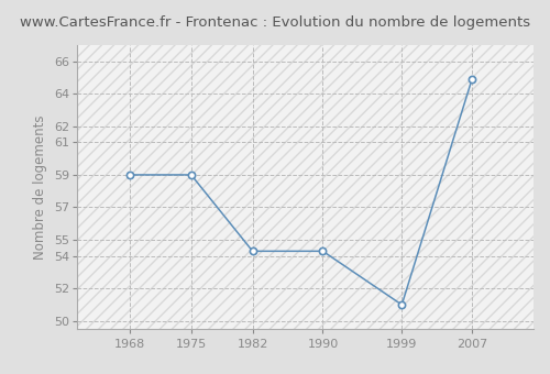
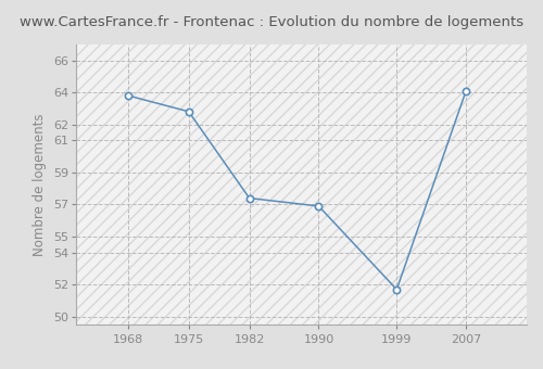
1968: 59.0 -> 63.8
1975: 59.0 -> 62.8
1982: 54.3 -> 57.4
1990: 54.3 -> 56.9
1999: 51.0 -> 51.7
2007: 64.9 -> 64.1
